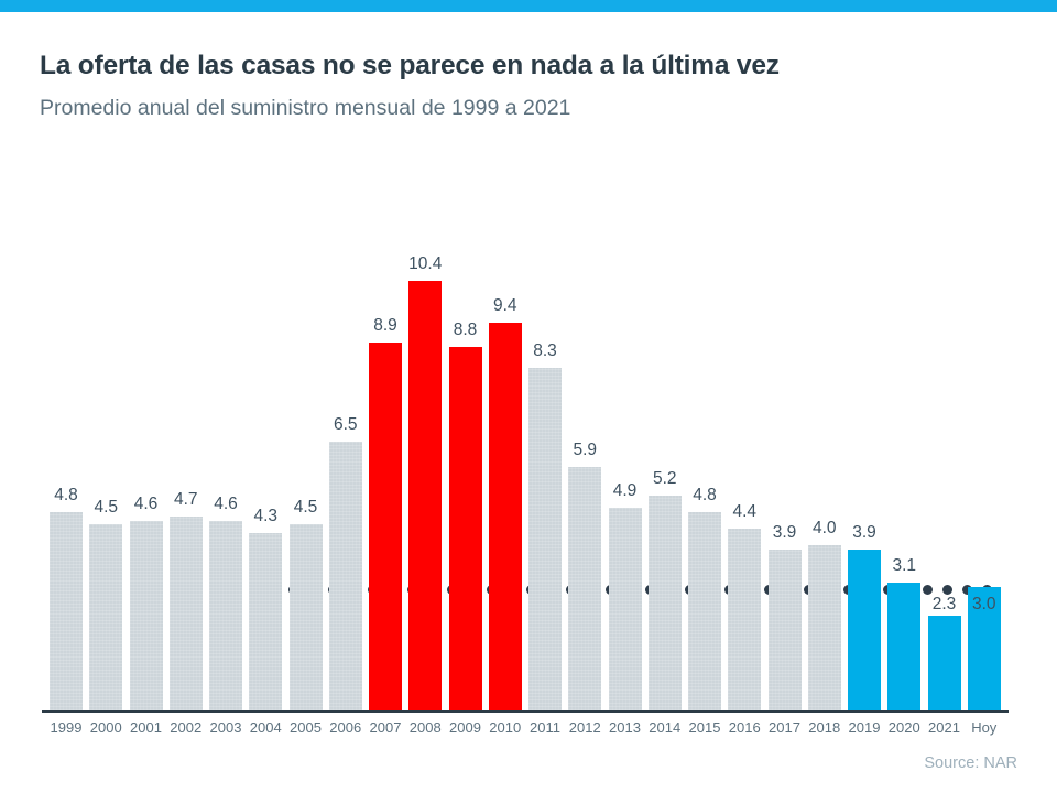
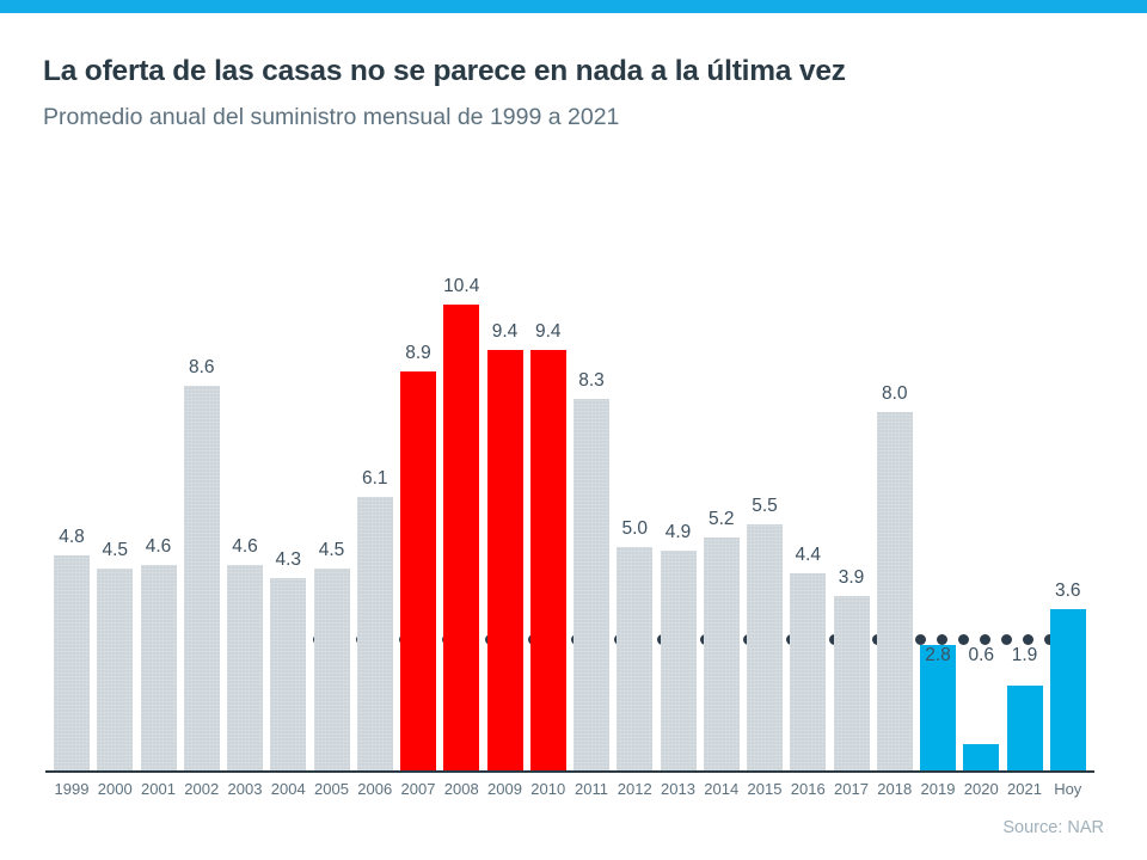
2002: 4.7 -> 8.6
2006: 6.5 -> 6.1
2009: 8.8 -> 9.4
2012: 5.9 -> 5.0
2015: 4.8 -> 5.5
2018: 4.0 -> 8.0
2019: 3.9 -> 2.8
2020: 3.1 -> 0.6
2021: 2.3 -> 1.9
Hoy: 3.0 -> 3.6
